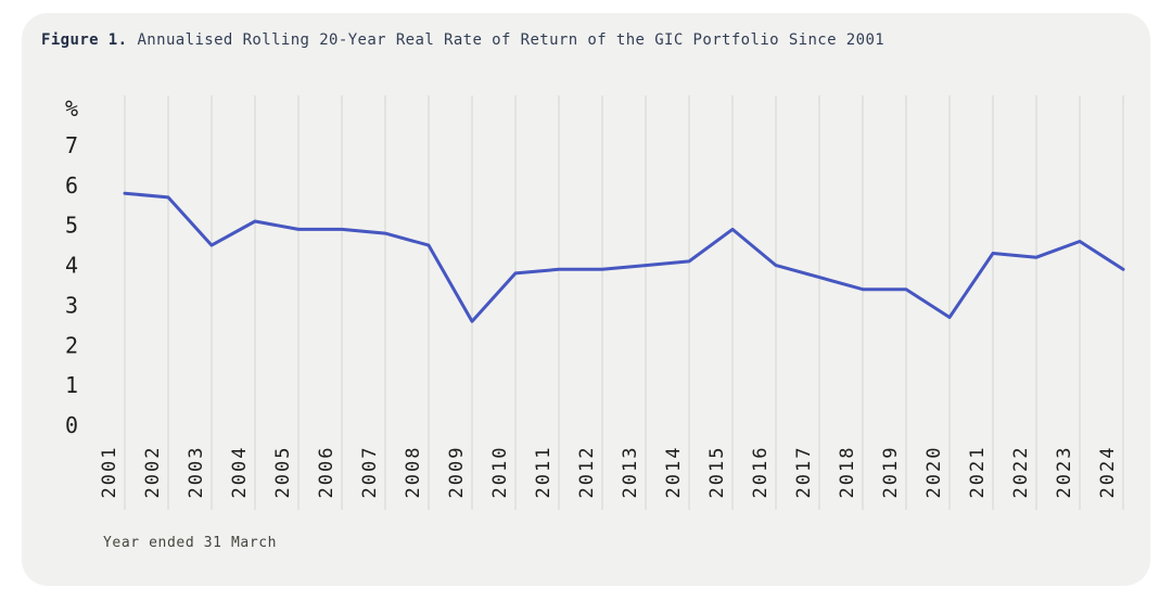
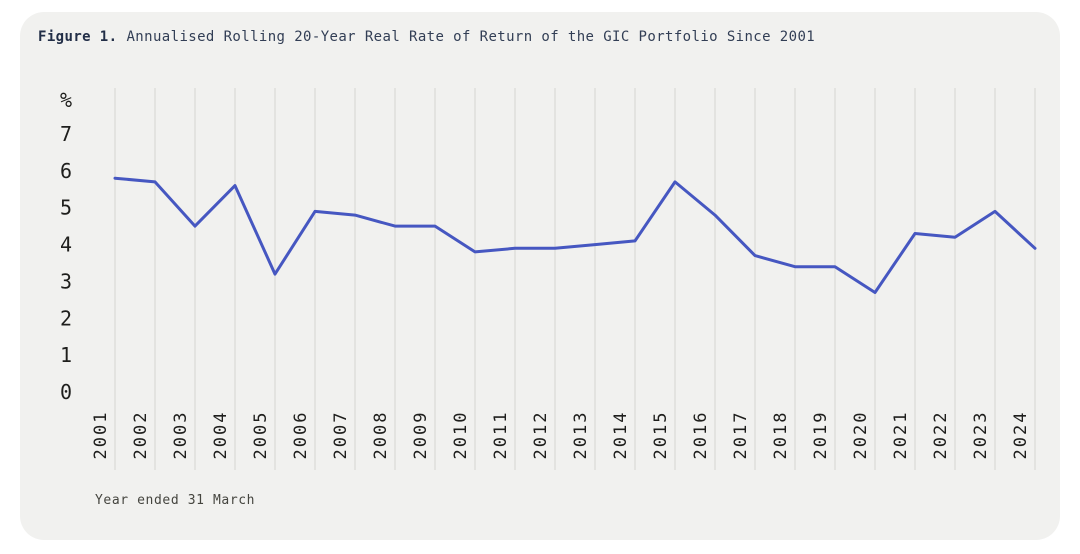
2004: 5.1 -> 5.6
2005: 4.9 -> 3.2
2009: 2.6 -> 4.5
2015: 4.9 -> 5.7
2016: 4.0 -> 4.8
2023: 4.6 -> 4.9
